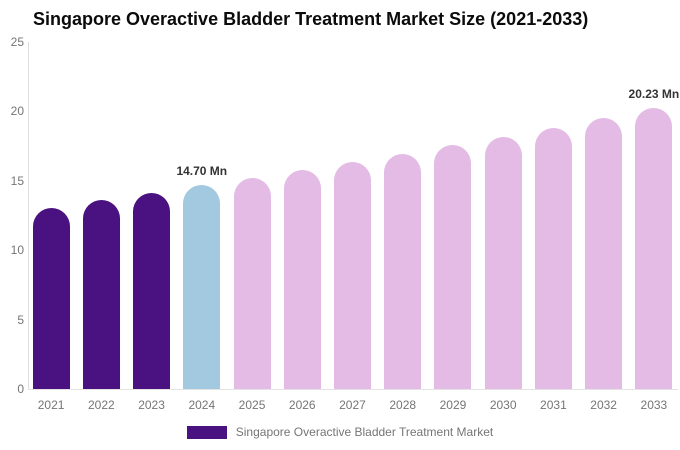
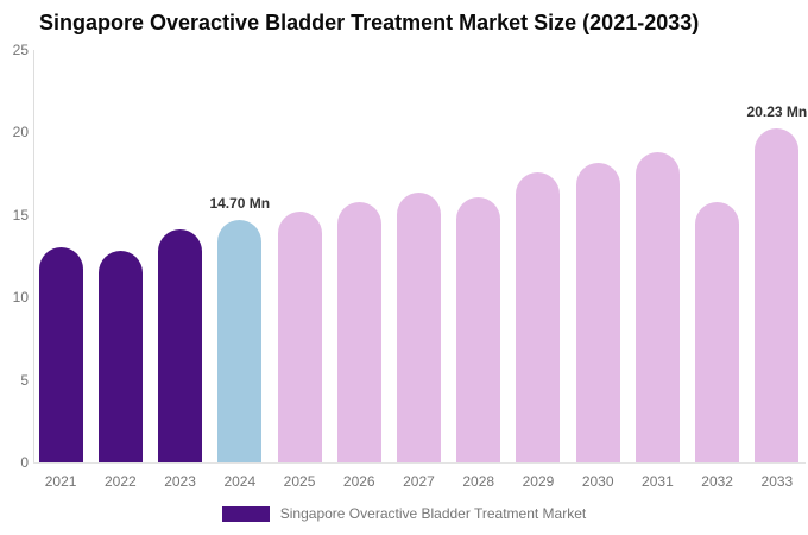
2022: 13.6 -> 12.8
2028: 16.9 -> 16.1
2032: 19.5 -> 15.8
